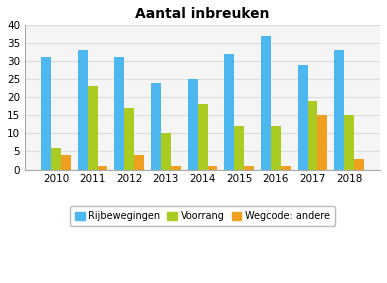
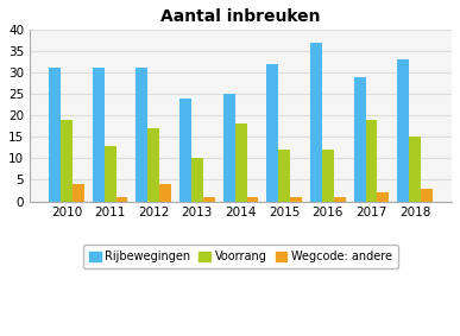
Voorrang/2010: 6 -> 19
Rijbewegingen/2011: 33 -> 31
Voorrang/2011: 23 -> 13
Wegcode: andere/2017: 15 -> 2
